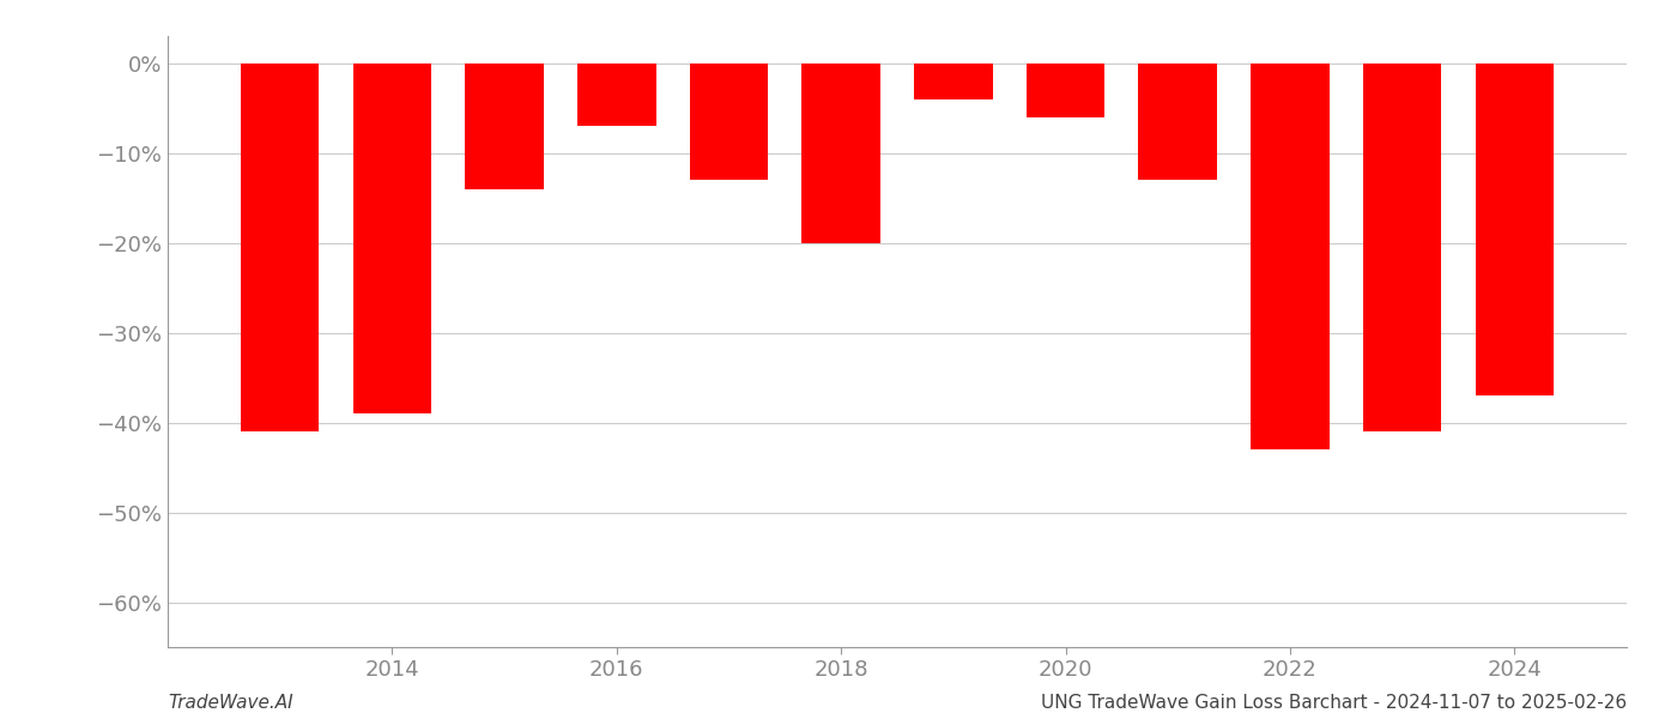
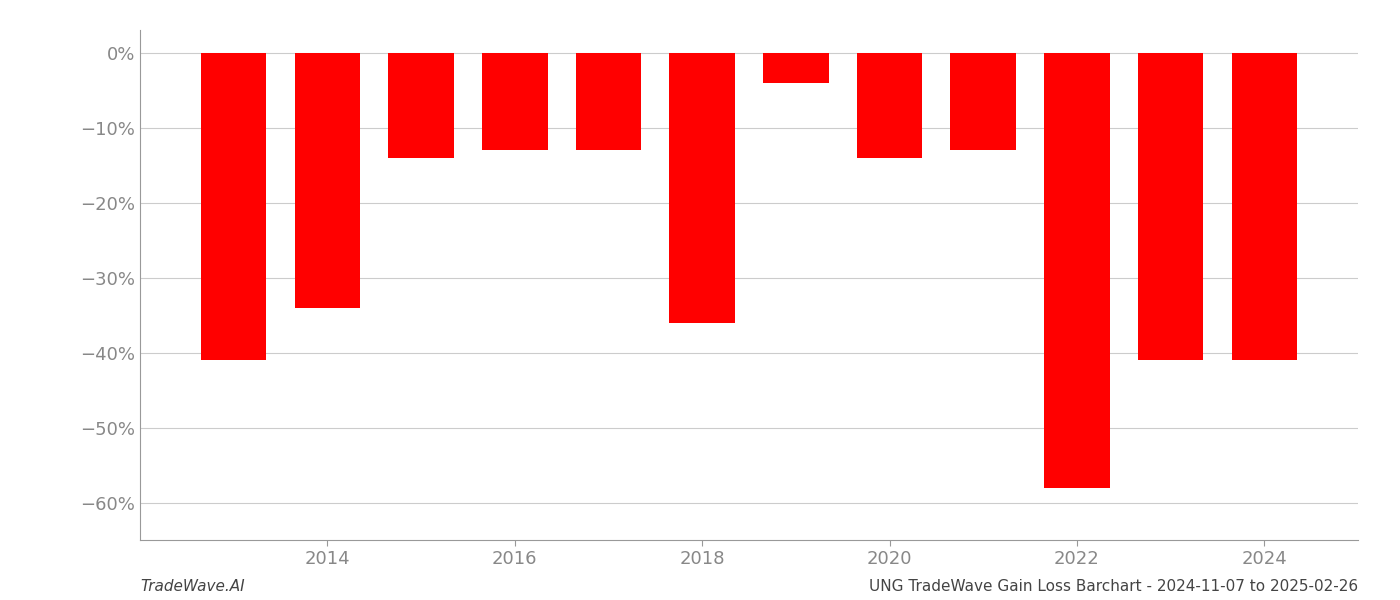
2014: -39% -> -34%
2016: -7% -> -13%
2018: -20% -> -36%
2020: -6% -> -14%
2022: -43% -> -58%
2024: -37% -> -41%
